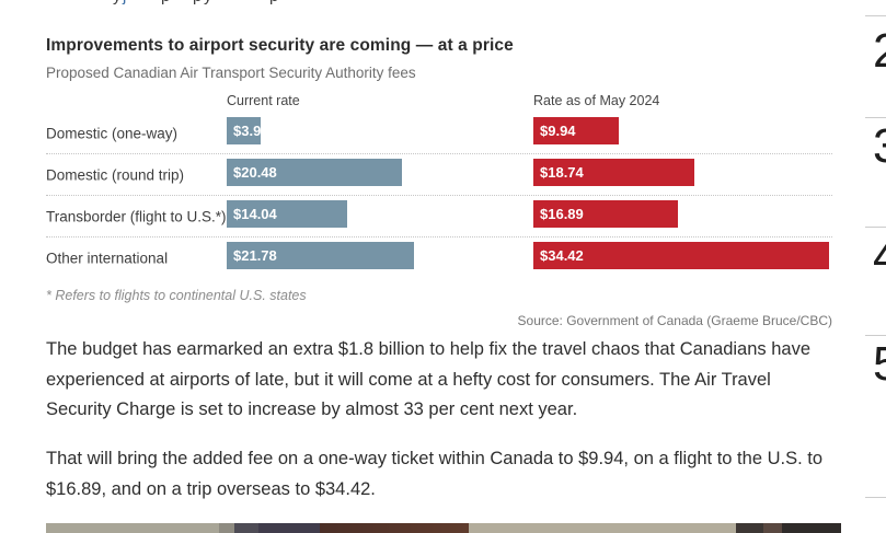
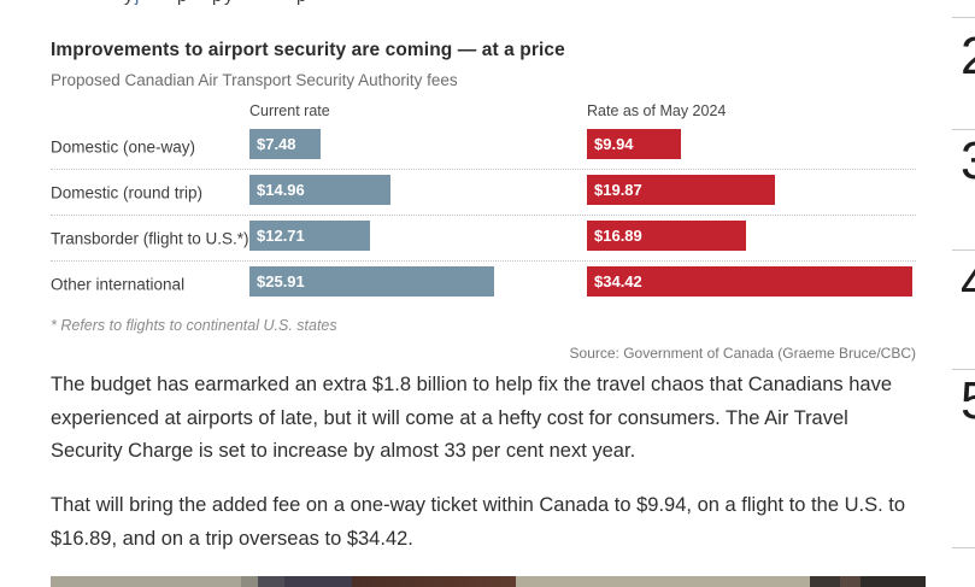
Current rate/Domestic (one-way): $3.96 -> $7.48
Current rate/Domestic (round trip): $20.48 -> $14.96
Rate as of May 2024/Domestic (round trip): $18.74 -> $19.87
Current rate/Transborder (flight to U.S.*): $14.04 -> $12.71
Current rate/Other international: $21.78 -> $25.91
